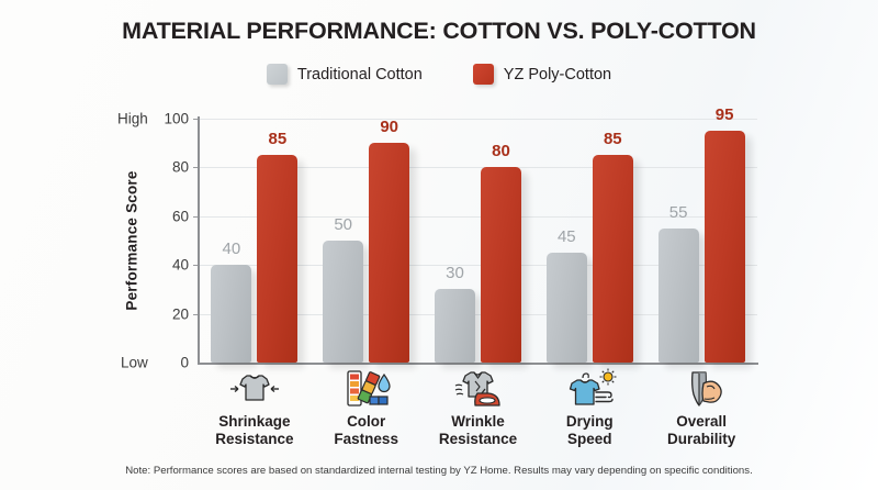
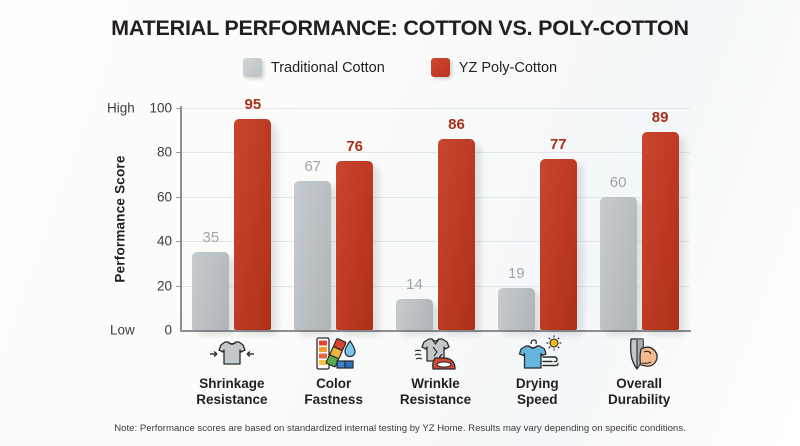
Traditional Cotton/Shrinkage Resistance: 40 -> 35
YZ Poly-Cotton/Shrinkage Resistance: 85 -> 95
Traditional Cotton/Color Fastness: 50 -> 67
YZ Poly-Cotton/Color Fastness: 90 -> 76
Traditional Cotton/Wrinkle Resistance: 30 -> 14
YZ Poly-Cotton/Wrinkle Resistance: 80 -> 86
Traditional Cotton/Drying Speed: 45 -> 19
YZ Poly-Cotton/Drying Speed: 85 -> 77
Traditional Cotton/Overall Durability: 55 -> 60
YZ Poly-Cotton/Overall Durability: 95 -> 89
